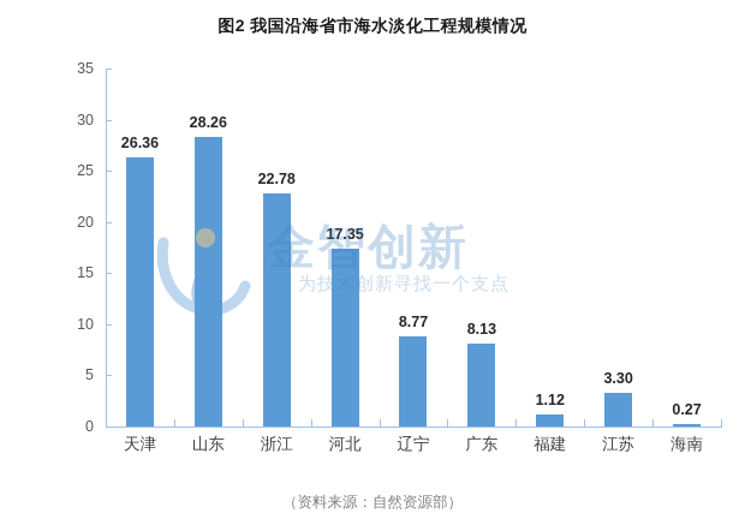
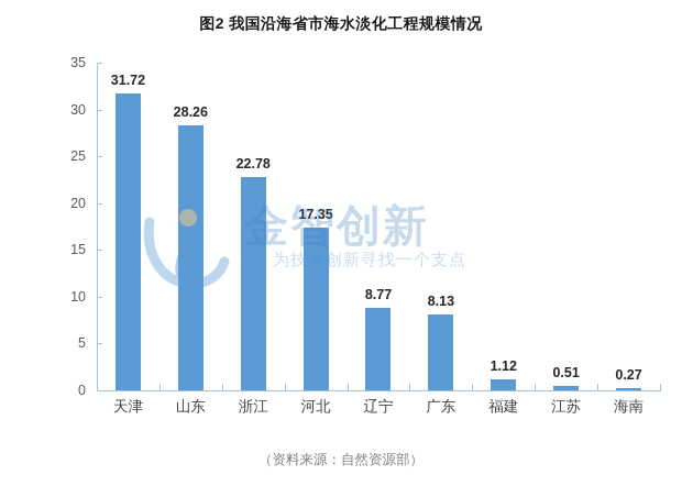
天津: 26.36 -> 31.72
江苏: 3.30 -> 0.51
